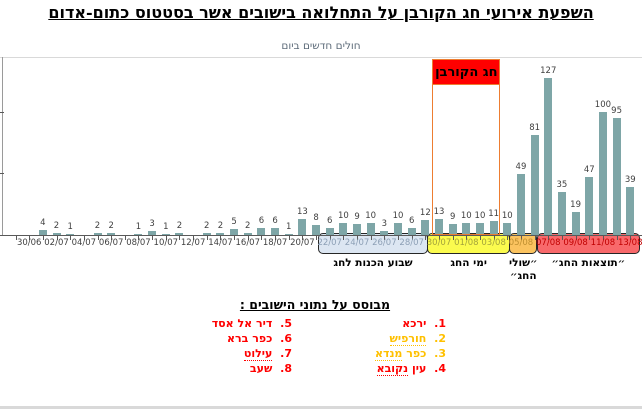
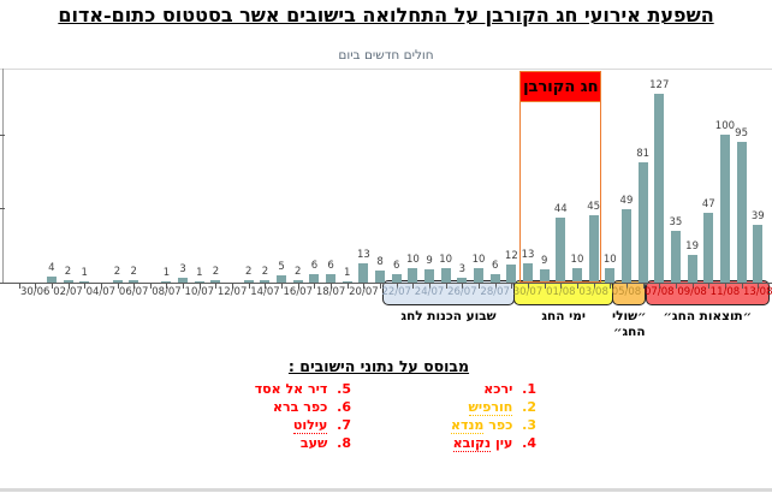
01/08: 10 -> 44
03/08: 11 -> 45
